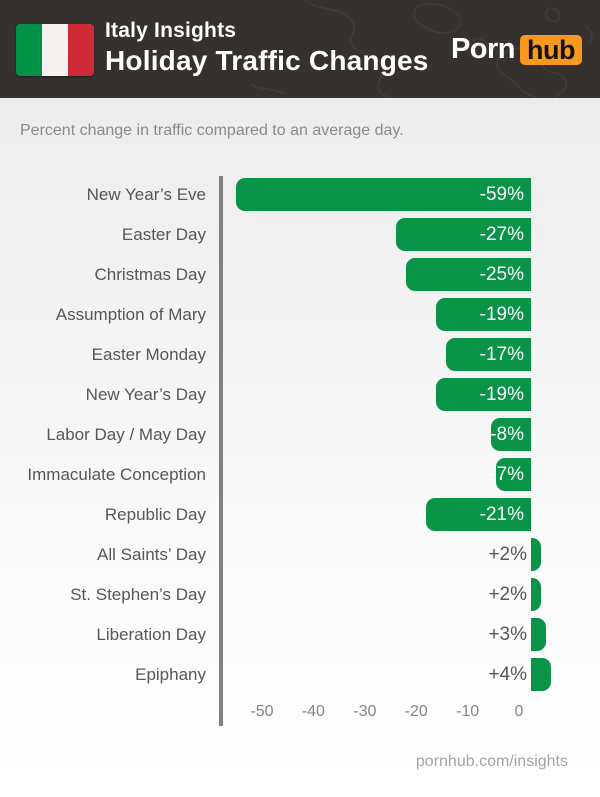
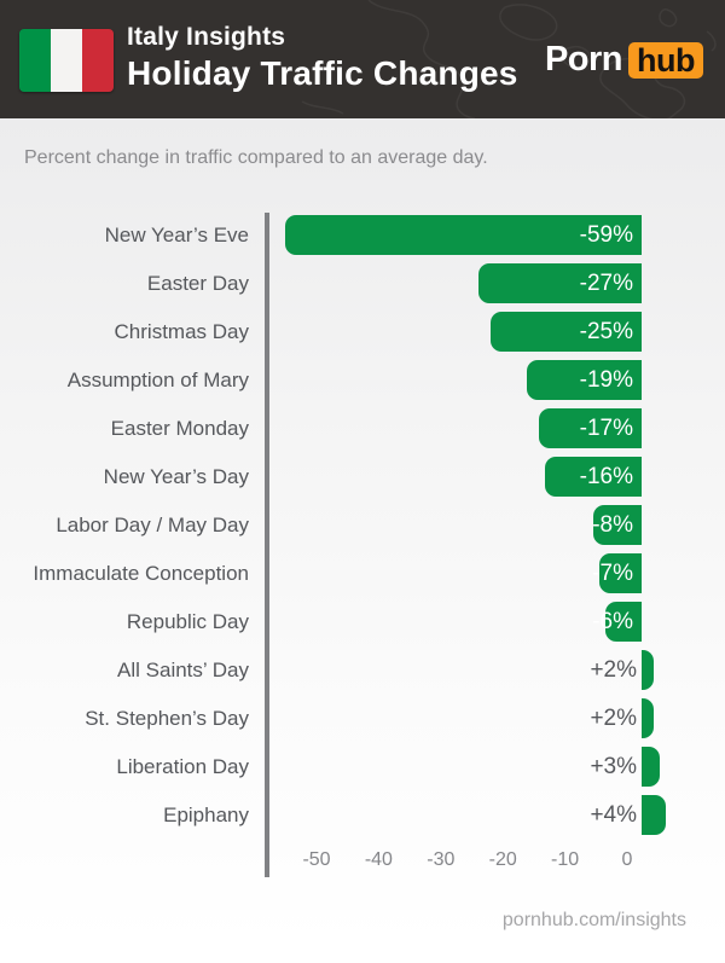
New Year’s Day: -19% -> -16%
Republic Day: -21% -> -6%
